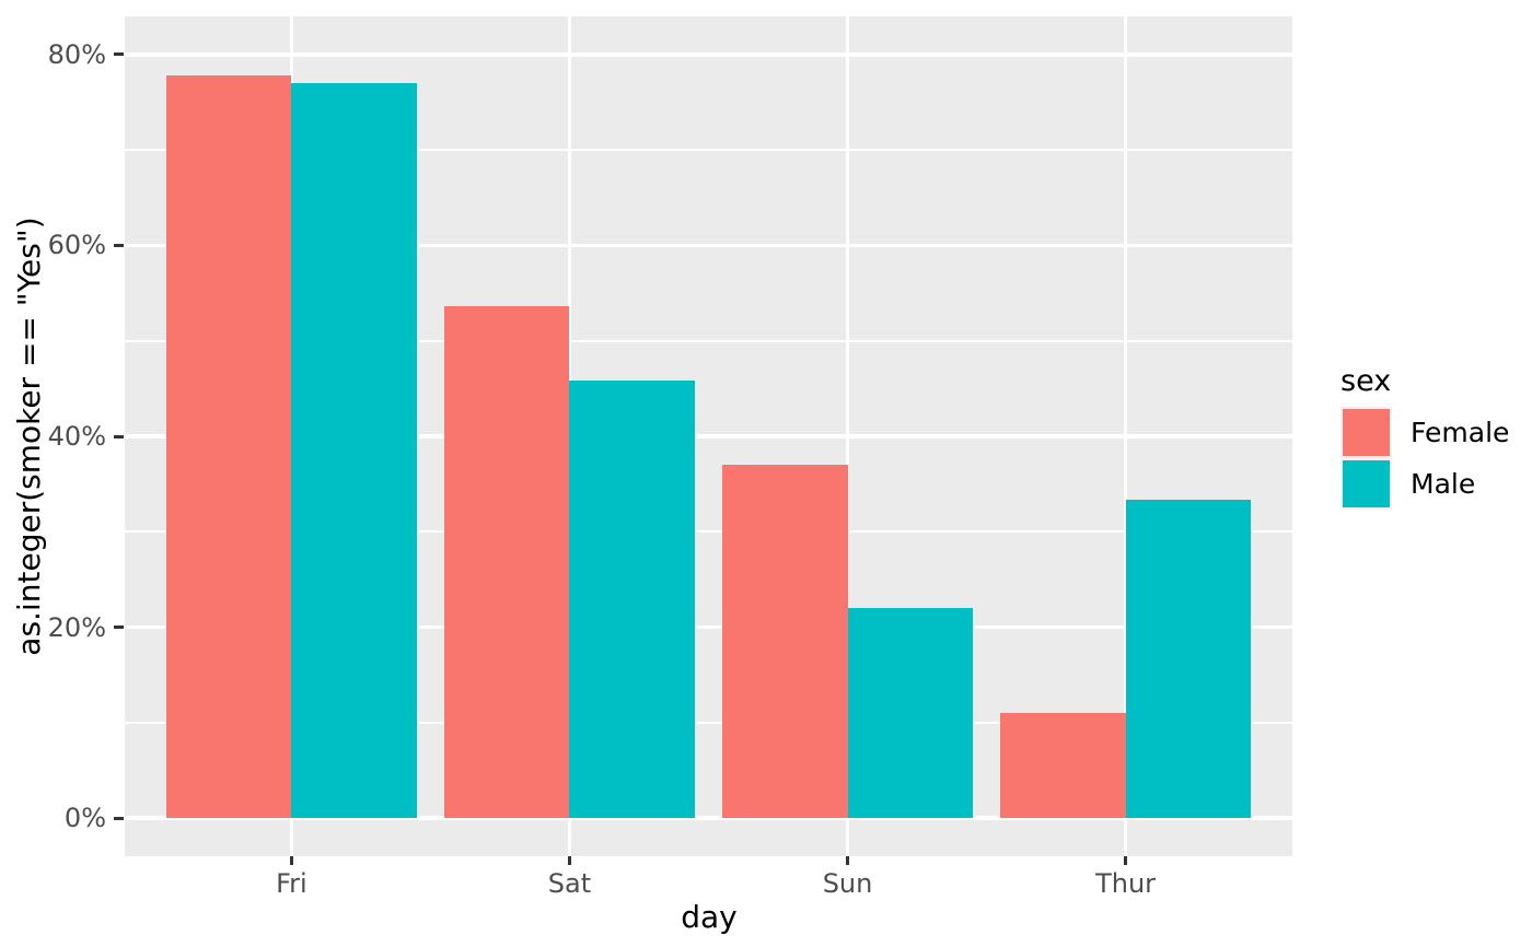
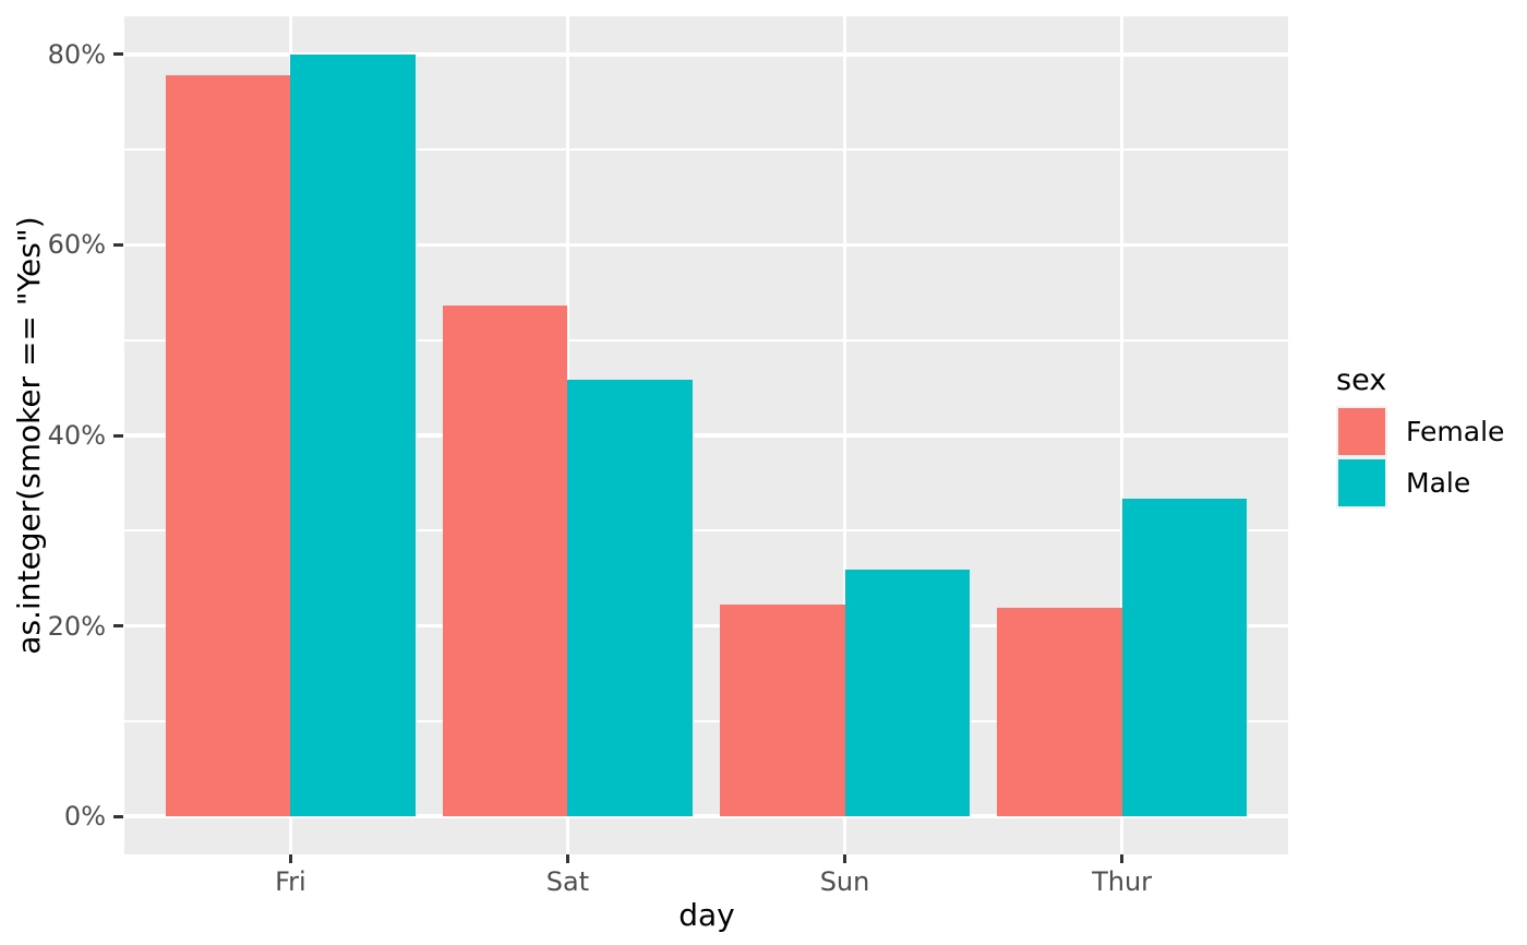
Male/Fri: 77% -> 80%
Female/Sun: 37% -> 22%
Male/Sun: 22% -> 26%
Female/Thur: 11% -> 22%
